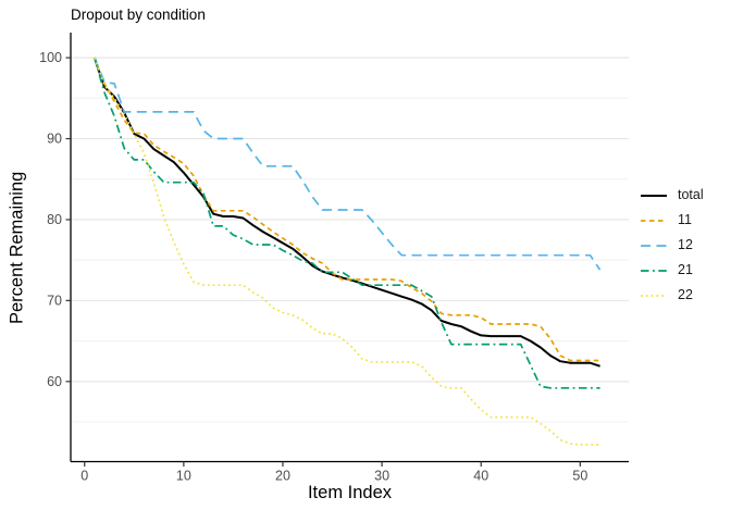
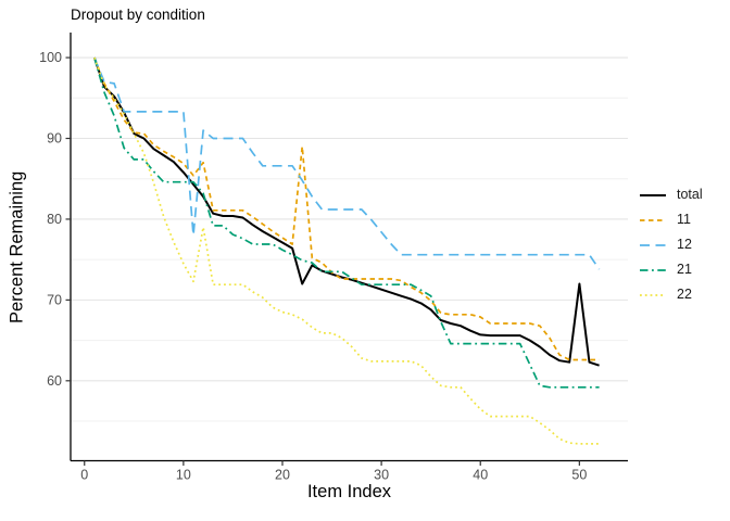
12/11: 93 -> 78
11/12: 83 -> 87
22/12: 72 -> 79
total/22: 75 -> 72
11/22: 76 -> 89
total/50: 62 -> 72
